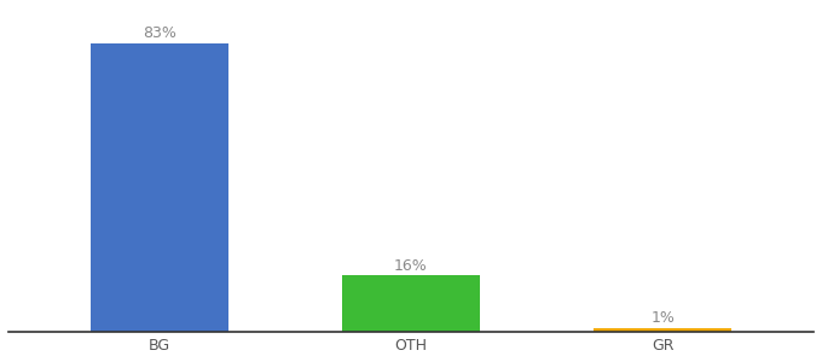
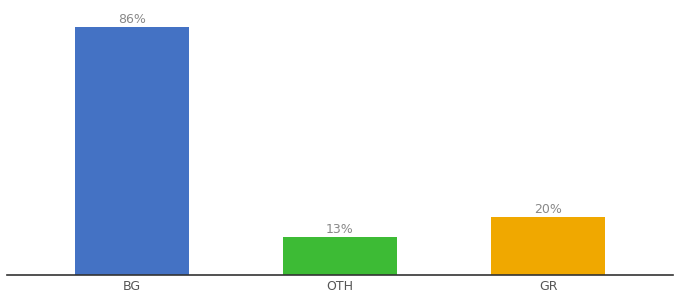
BG: 83% -> 86%
OTH: 16% -> 13%
GR: 1% -> 20%
